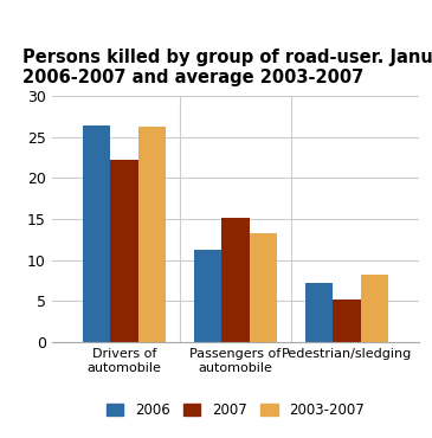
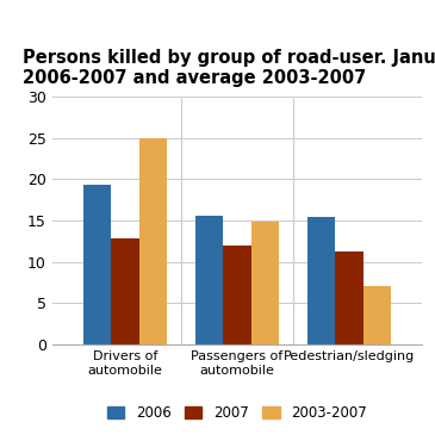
2006/Drivers of automobile: 26.5 -> 19.4
2007/Drivers of automobile: 22.2 -> 12.8
2003-2007/Drivers of automobile: 26.3 -> 25.0
2006/Passengers of automobile: 11.2 -> 15.6
2007/Passengers of automobile: 15.2 -> 12.0
2003-2007/Passengers of automobile: 13.2 -> 14.8
2006/Pedestrian/sledging: 7.2 -> 15.4
2007/Pedestrian/sledging: 5.2 -> 11.2
2003-2007/Pedestrian/sledging: 8.2 -> 7.0
